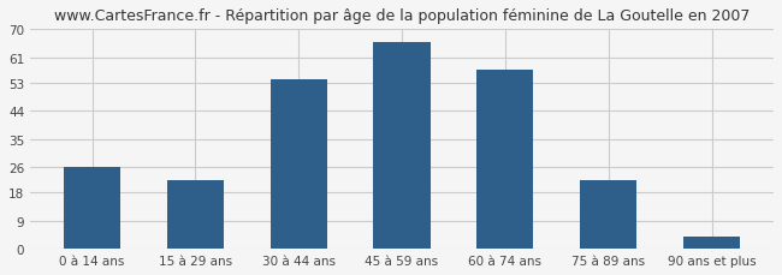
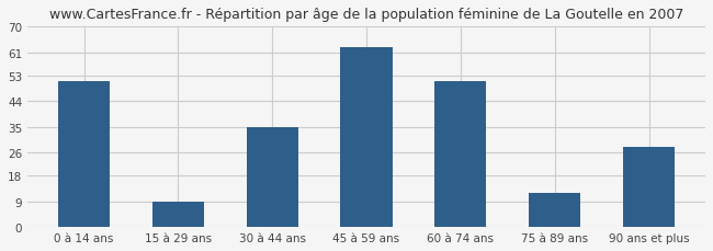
0 à 14 ans: 26 -> 51
15 à 29 ans: 22 -> 9
30 à 44 ans: 54 -> 35
45 à 59 ans: 66 -> 63
60 à 74 ans: 57 -> 51
75 à 89 ans: 22 -> 12
90 ans et plus: 4 -> 28
